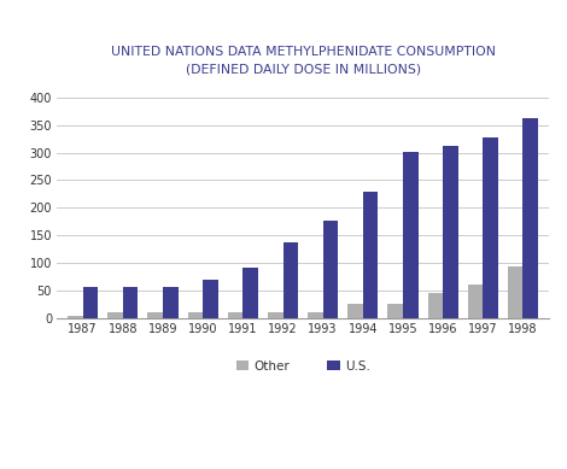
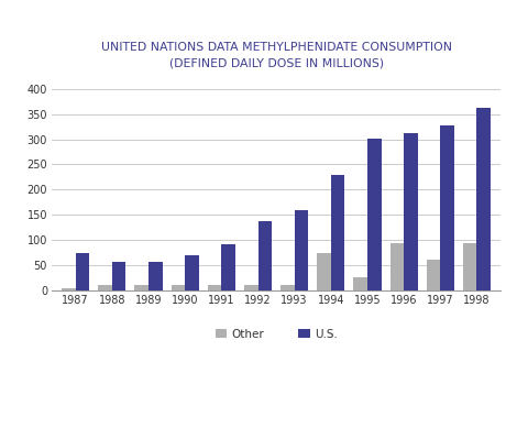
U.S./1987: 58 -> 75
U.S./1993: 178 -> 160
Other/1994: 27 -> 75
Other/1996: 47 -> 95
